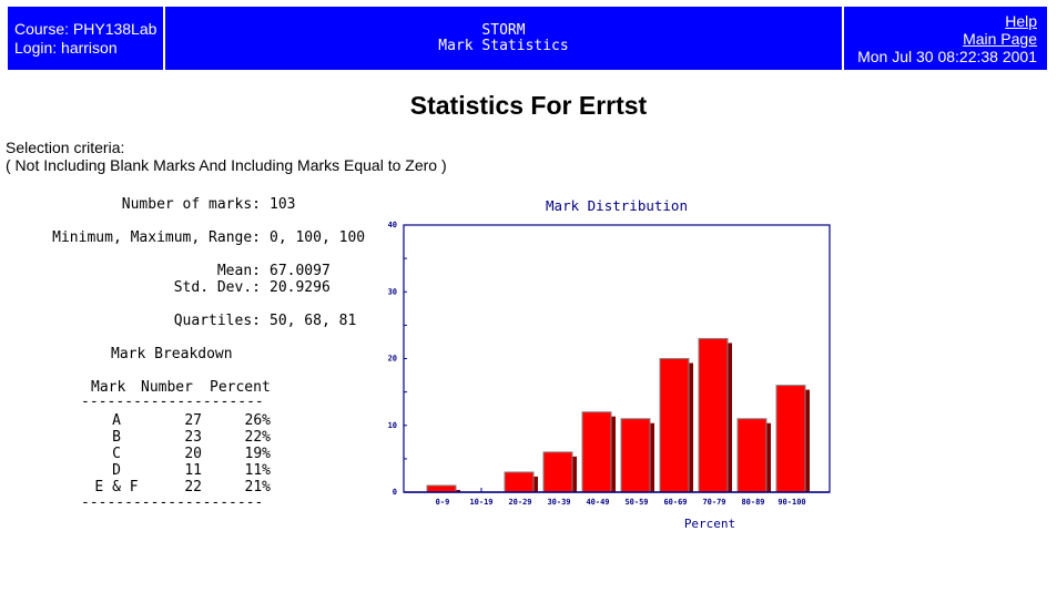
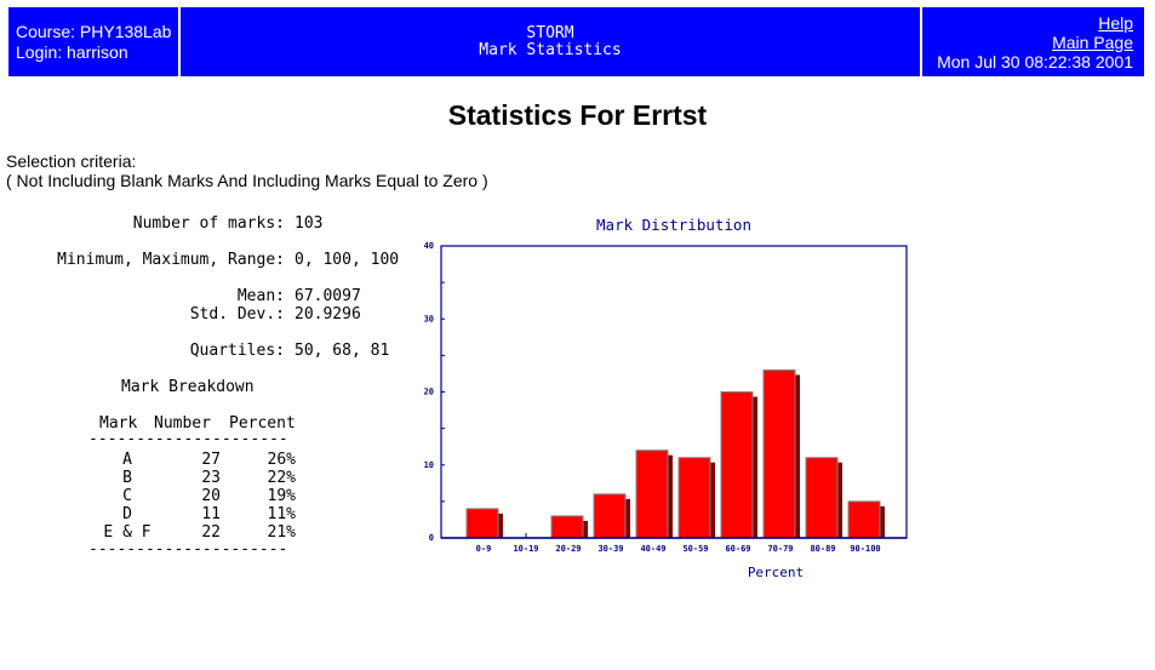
0-9: 1 -> 4
90-100: 16 -> 5
